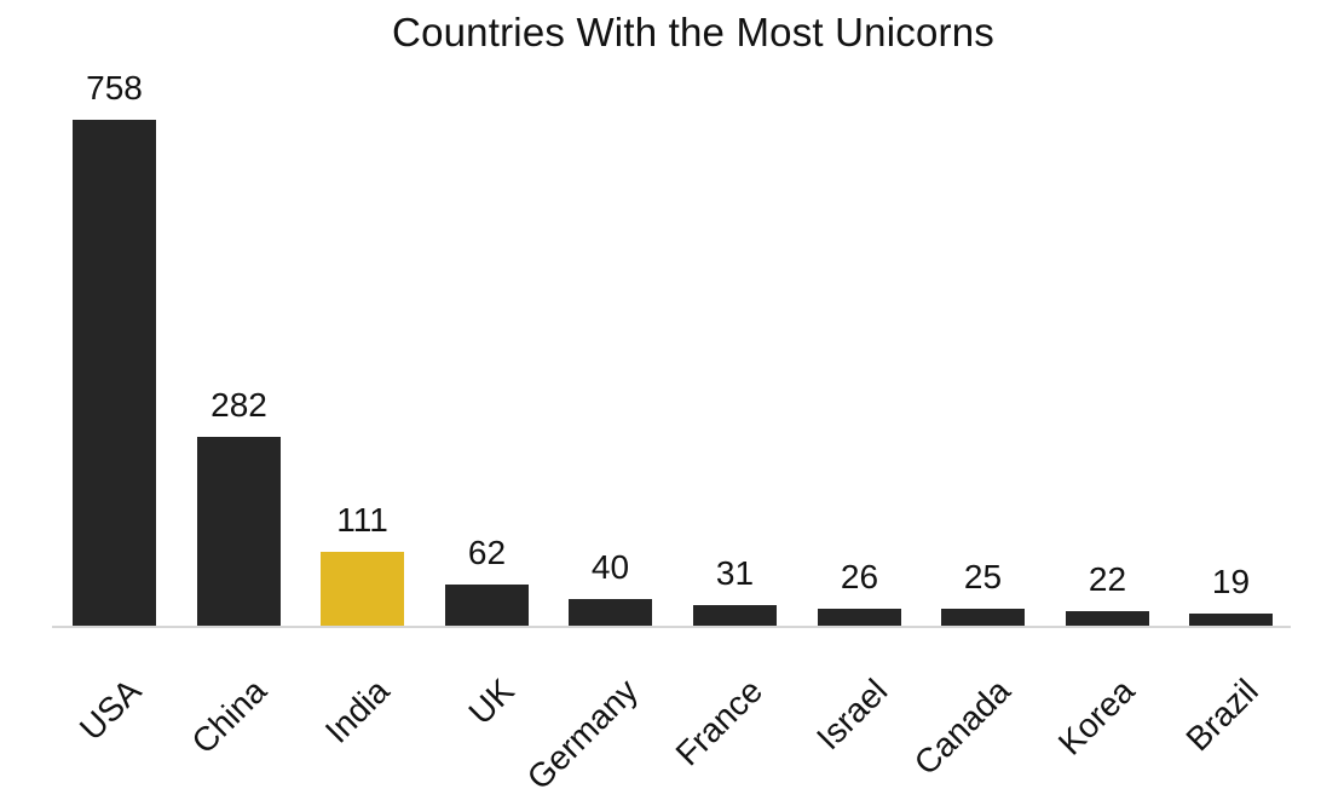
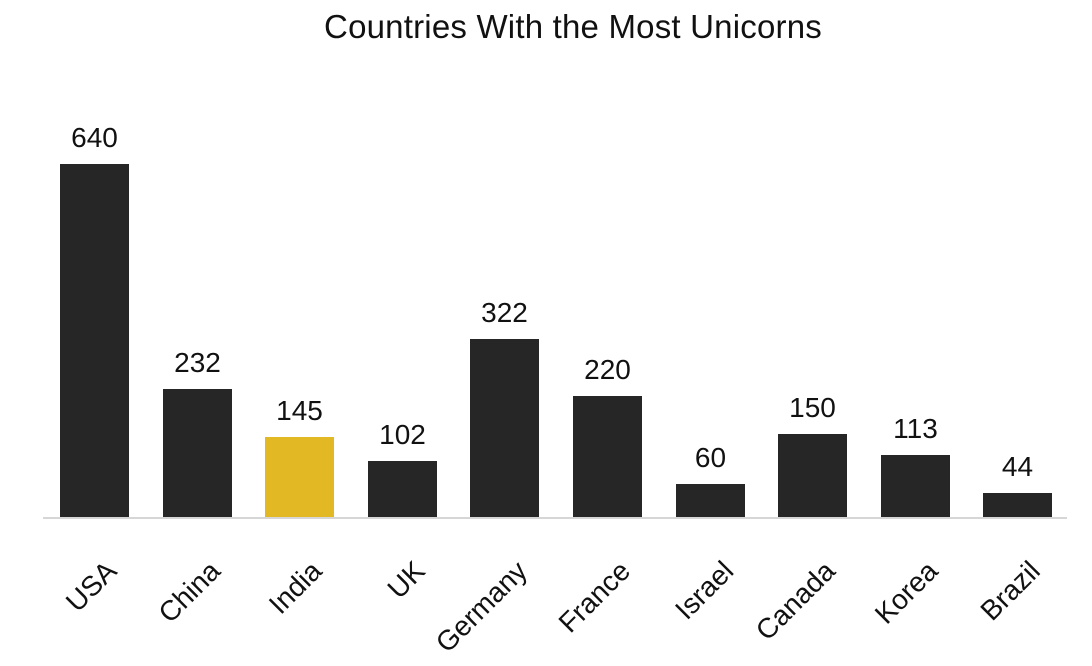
USA: 758 -> 640
China: 282 -> 232
India: 111 -> 145
UK: 62 -> 102
Germany: 40 -> 322
France: 31 -> 220
Israel: 26 -> 60
Canada: 25 -> 150
Korea: 22 -> 113
Brazil: 19 -> 44
